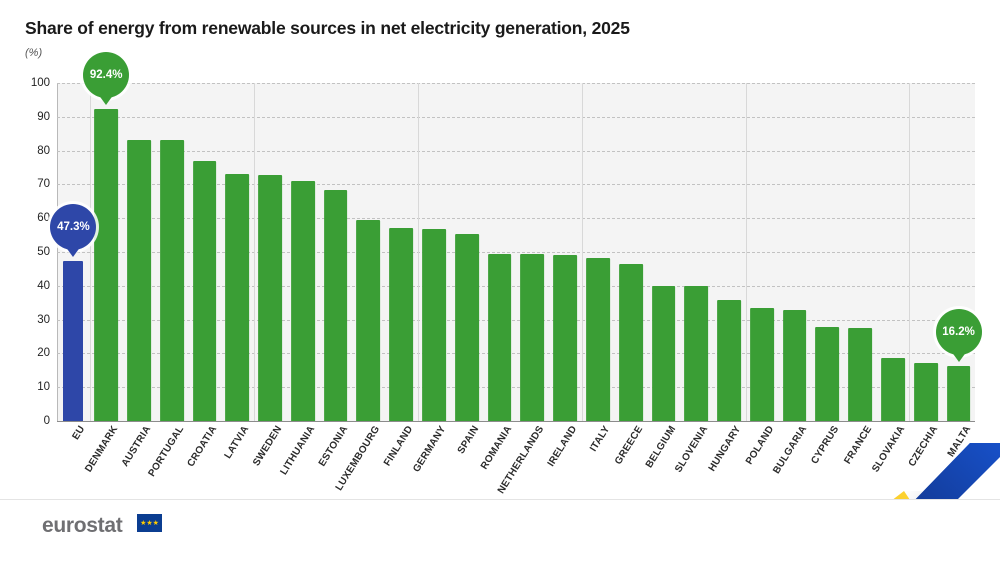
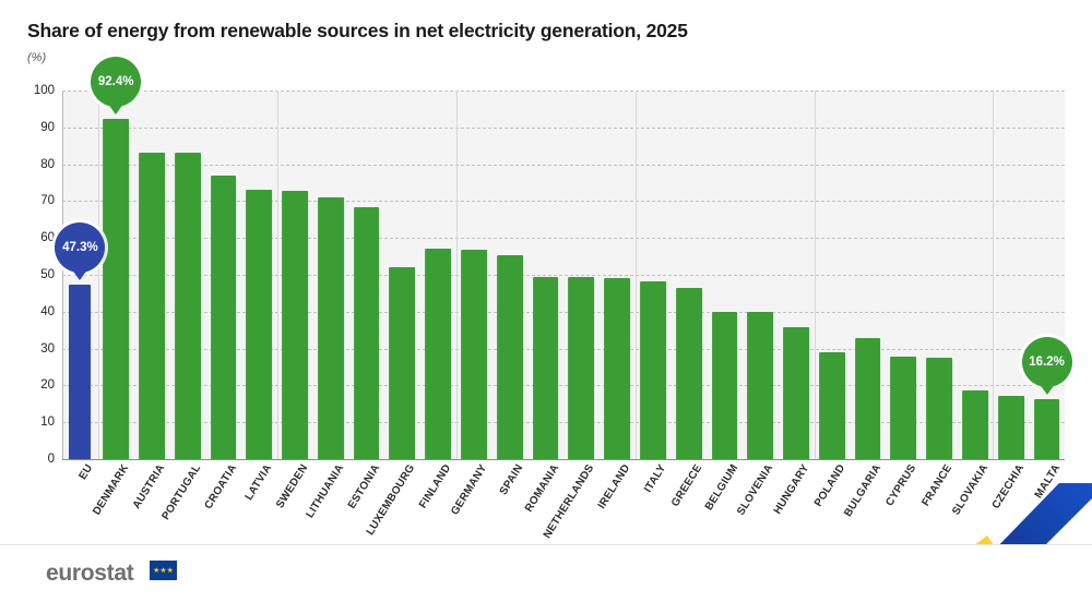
LUXEMBOURG: 60 -> 52
POLAND: 33 -> 29
